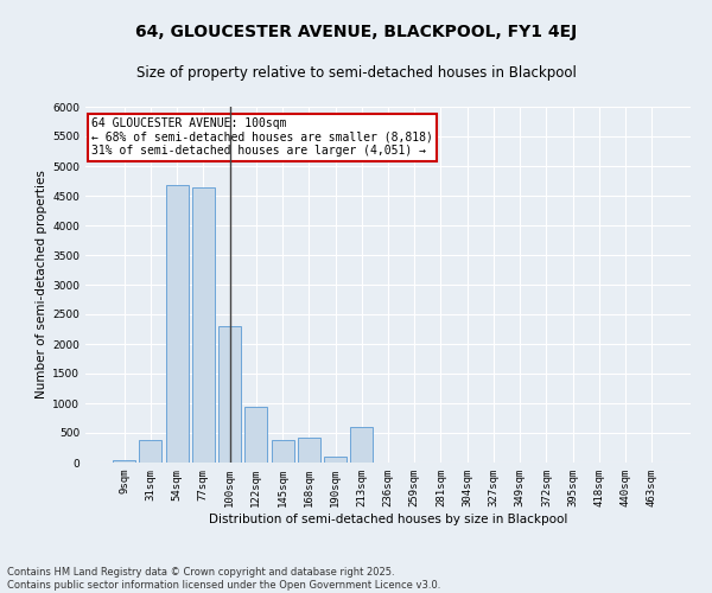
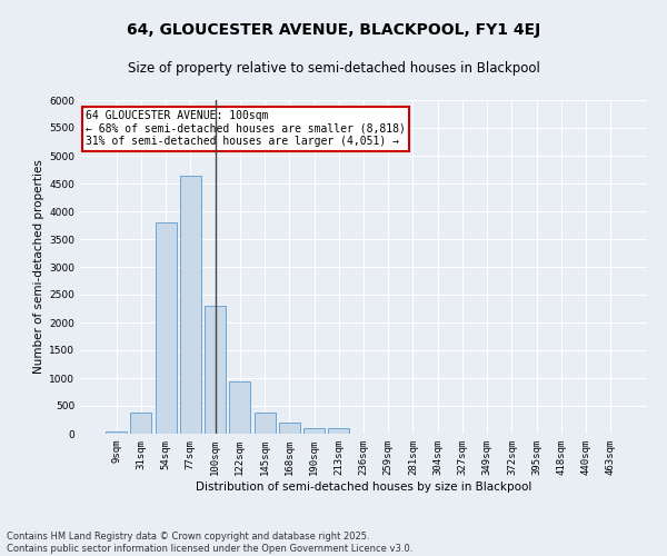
54sqm: 4680 -> 3800
168sqm: 420 -> 200
213sqm: 600 -> 100
